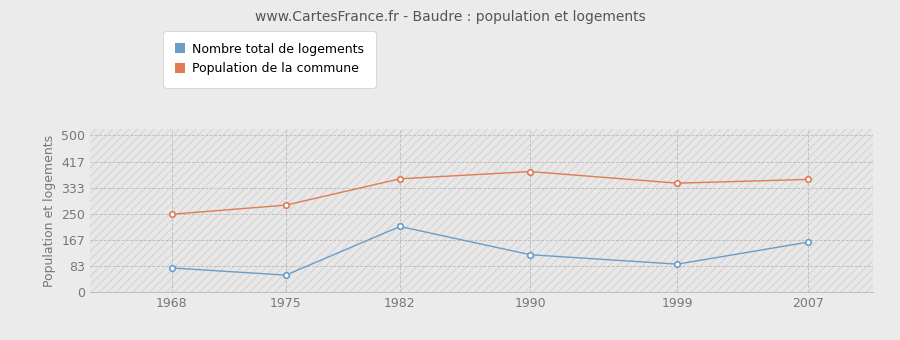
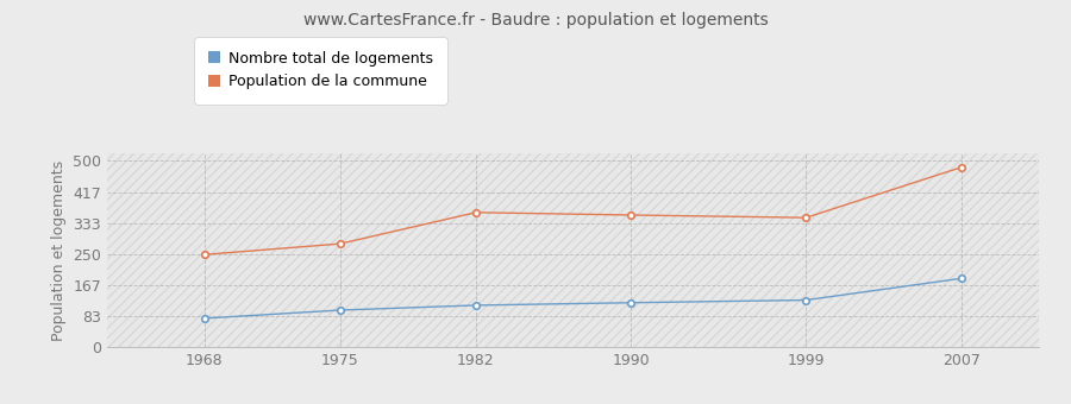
Nombre total de logements/1975: 55 -> 100
Nombre total de logements/1982: 210 -> 113
Population de la commune/1990: 385 -> 355
Nombre total de logements/1999: 90 -> 127
Nombre total de logements/2007: 160 -> 185
Population de la commune/2007: 360 -> 483
